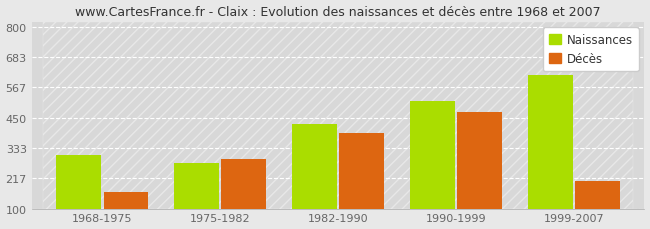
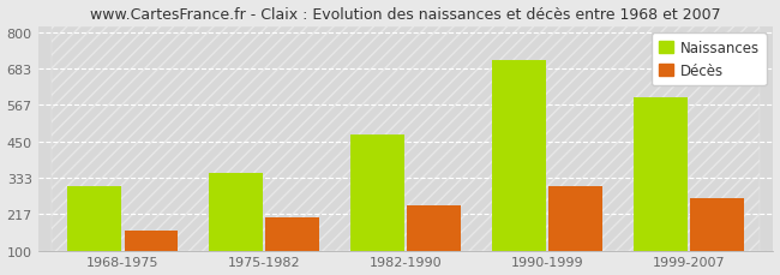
Naissances/1975-1982: 275 -> 348
Décès/1975-1982: 290 -> 208
Naissances/1982-1990: 425 -> 470
Décès/1982-1990: 390 -> 243
Naissances/1990-1999: 515 -> 710
Décès/1990-1999: 470 -> 305
Naissances/1999-2007: 615 -> 590
Décès/1999-2007: 205 -> 268
